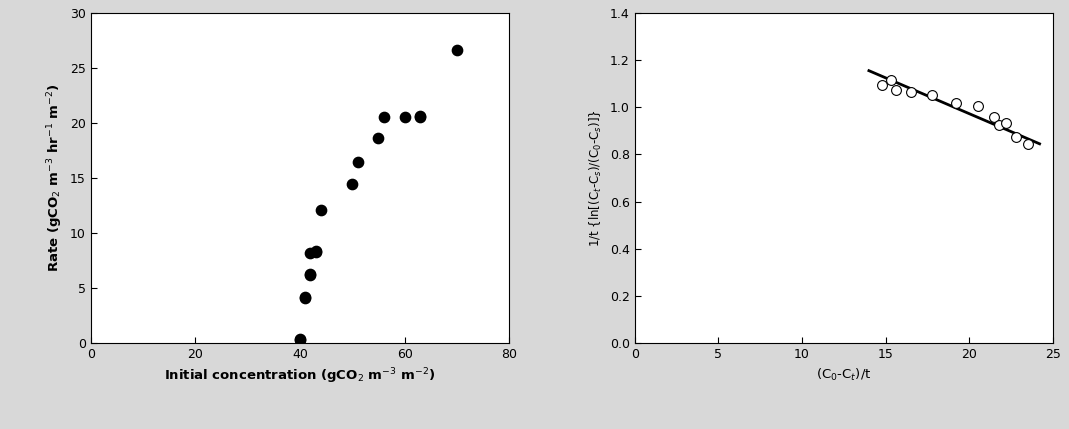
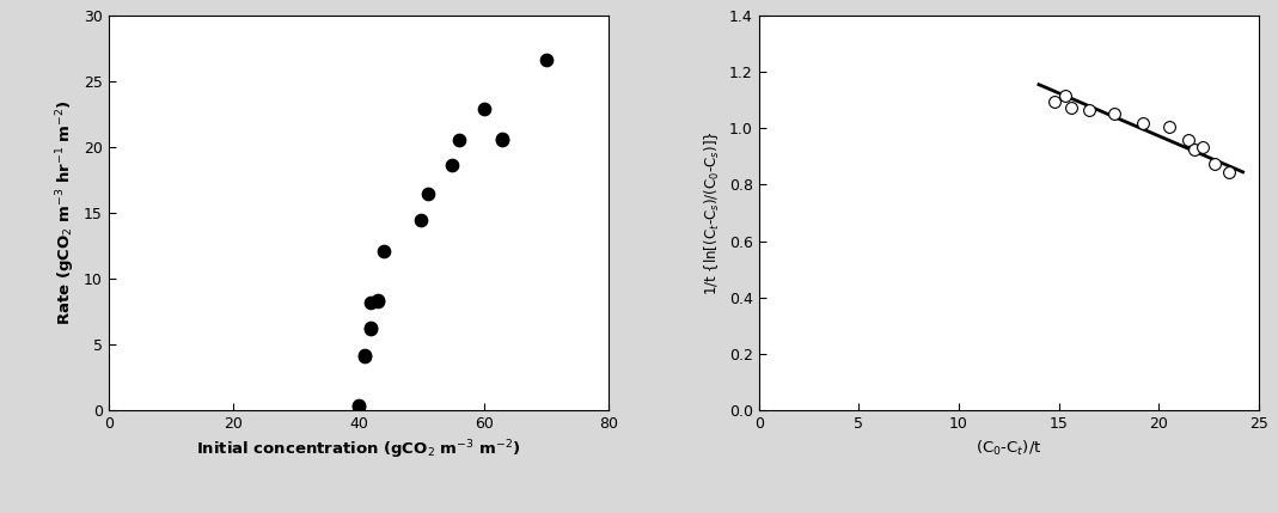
60: 20.5 -> 22.9
